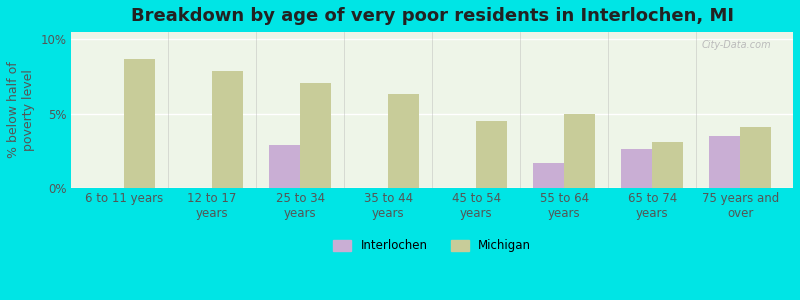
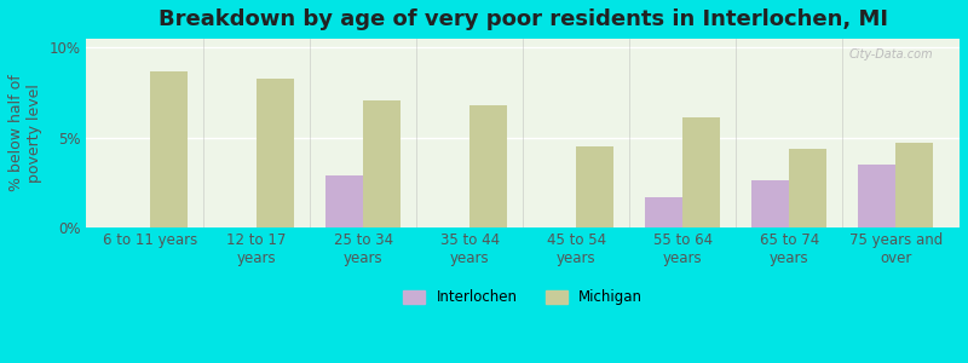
Michigan/12 to 17 years: 7.9% -> 8.3%
Michigan/35 to 44 years: 6.3% -> 6.8%
Michigan/55 to 64 years: 5.0% -> 6.1%
Michigan/65 to 74 years: 3.1% -> 4.4%
Michigan/75 years and over: 4.1% -> 4.7%
